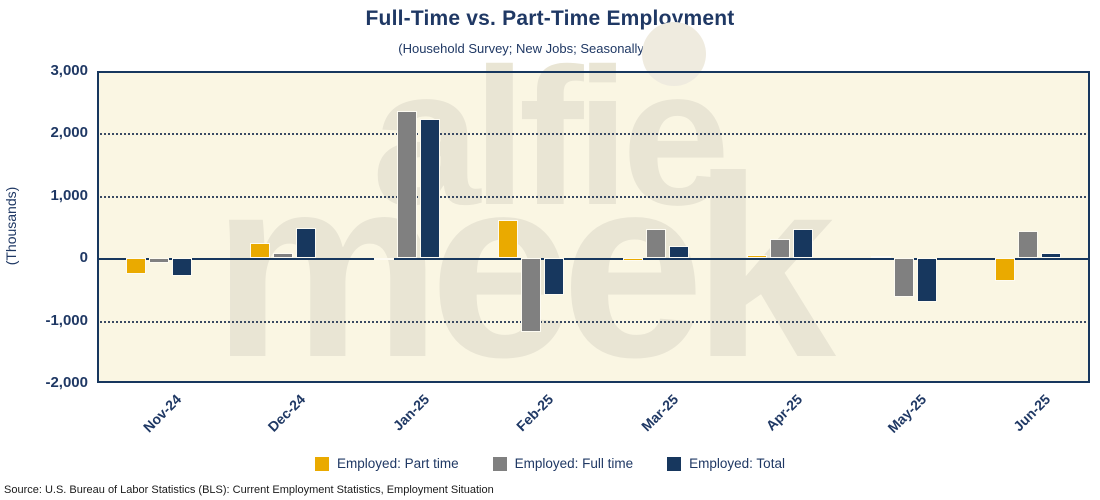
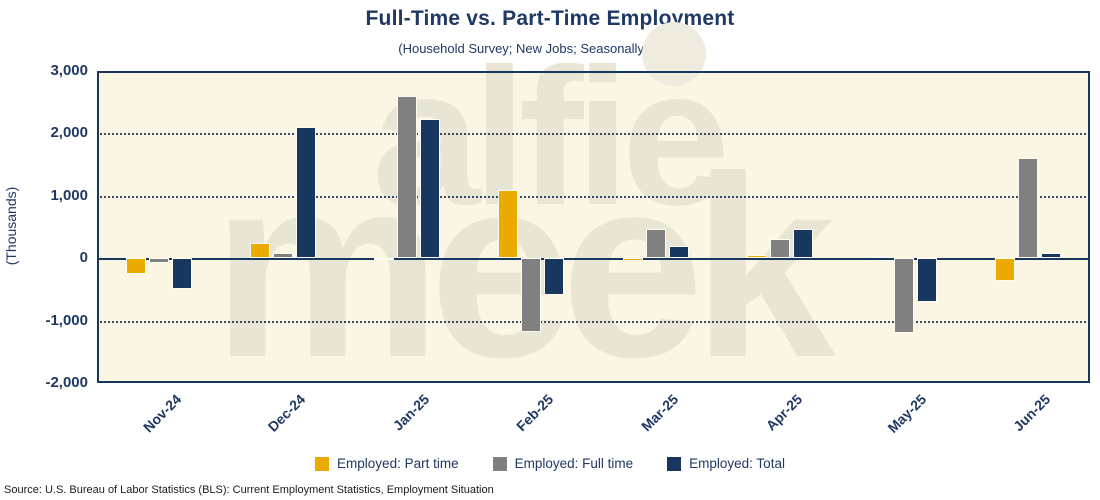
Employed: Total/Nov-24: -300 -> -500
Employed: Total/Dec-24: 500 -> 2100
Employed: Full time/Jan-25: 2400 -> 2600
Employed: Part time/Feb-25: 600 -> 1100
Employed: Full time/May-25: -600 -> -1200
Employed: Full time/Jun-25: 400 -> 1600
